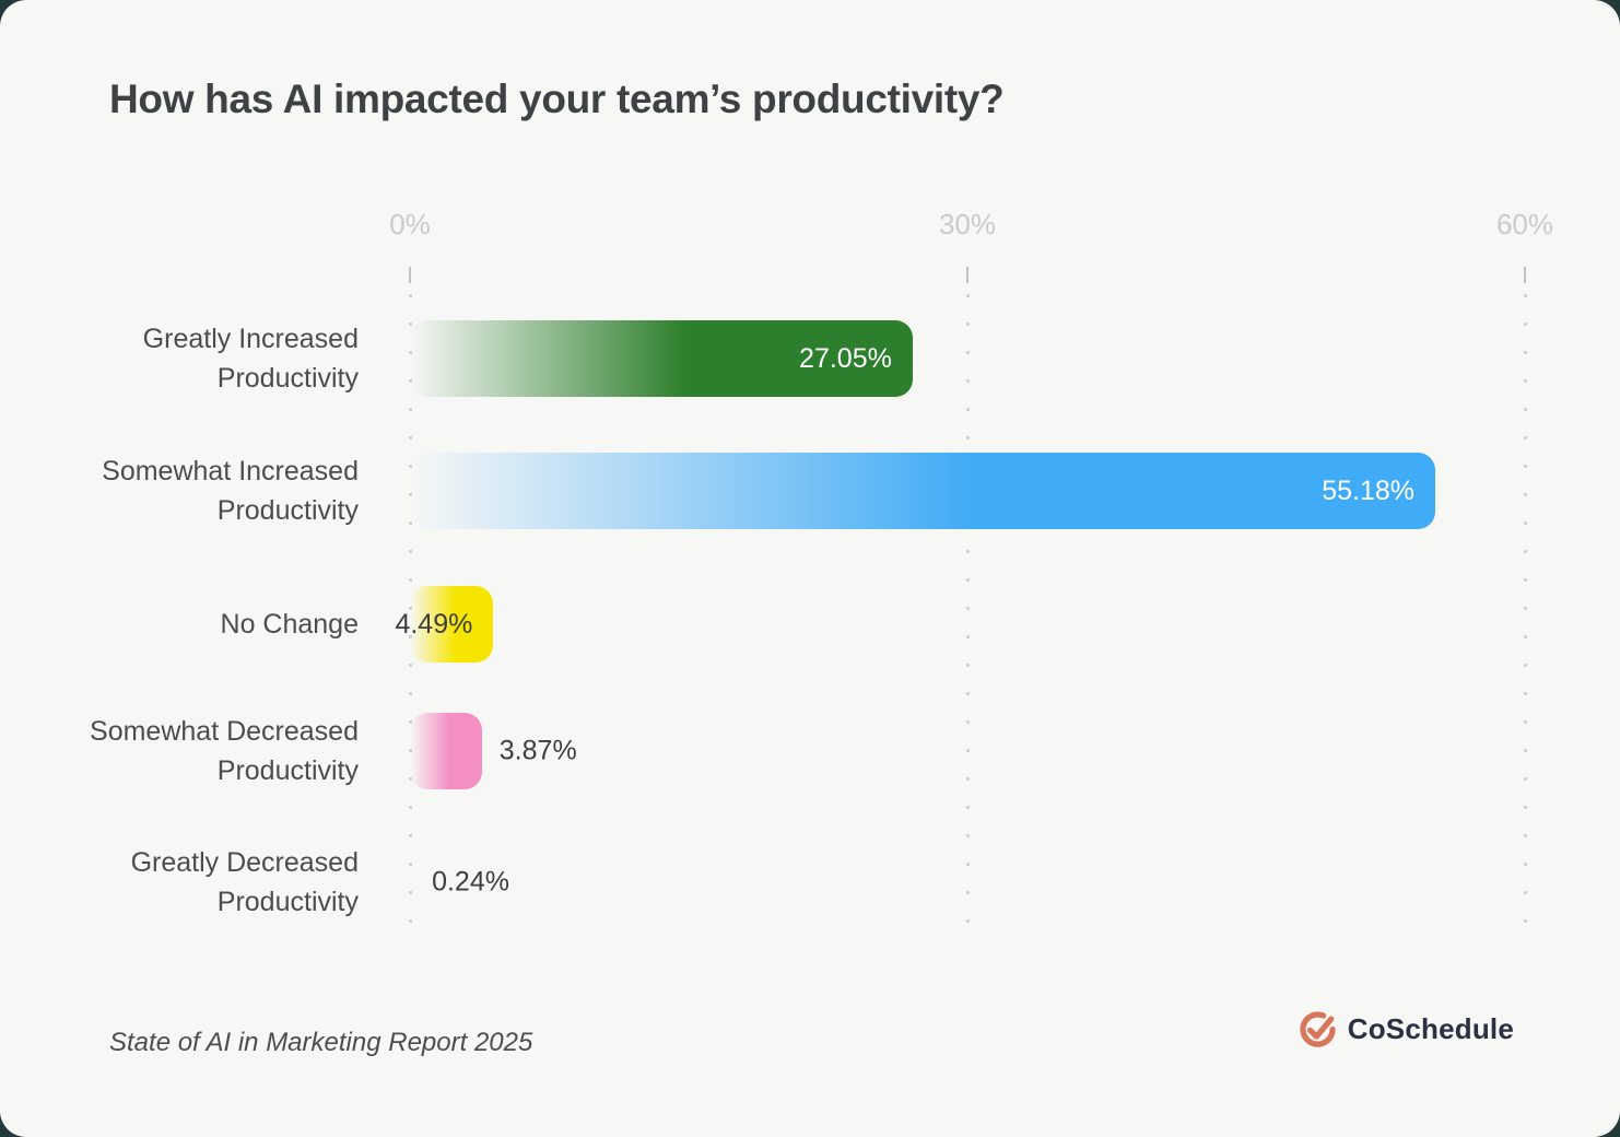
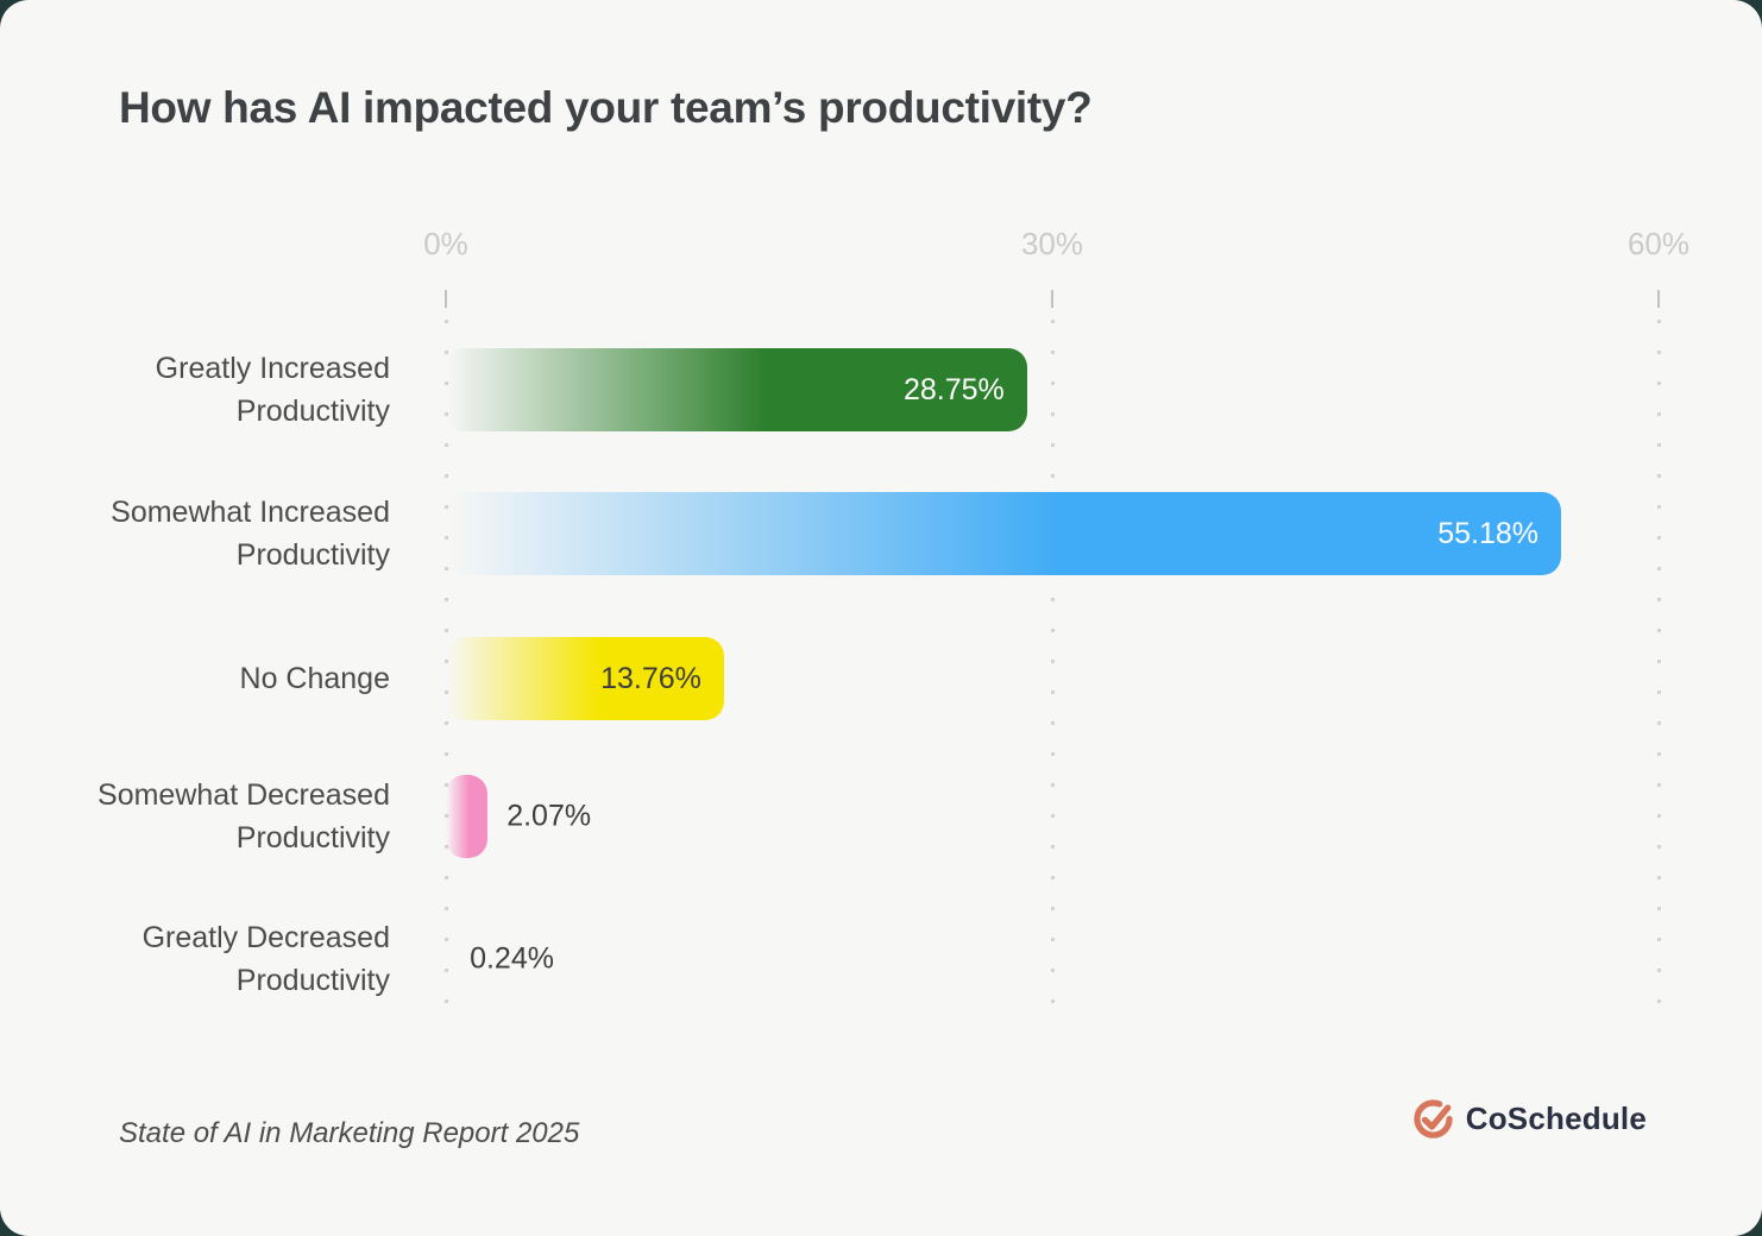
Greatly Increased Productivity: 27.05% -> 28.75%
No Change: 4.49% -> 13.76%
Somewhat Decreased Productivity: 3.87% -> 2.07%
